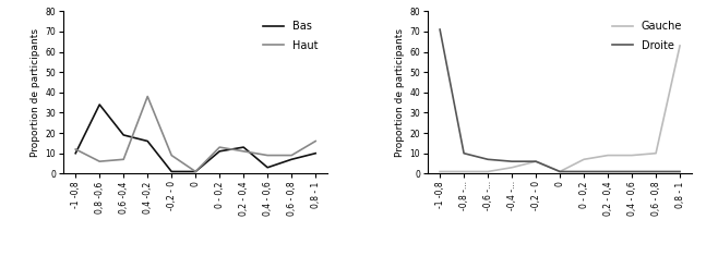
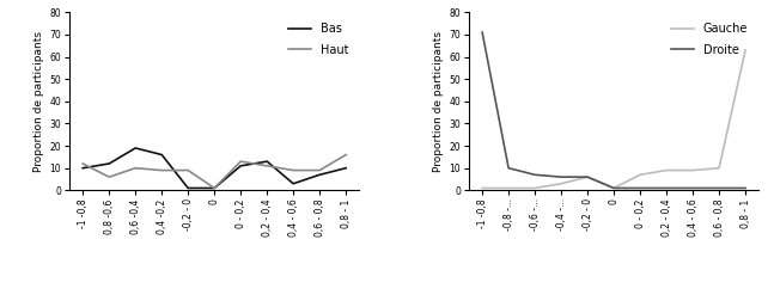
Bas/0,8 -0,6: 34 -> 12
Haut/0,6 -0,4: 7 -> 10
Haut/0,4 -0,2: 38 -> 9
